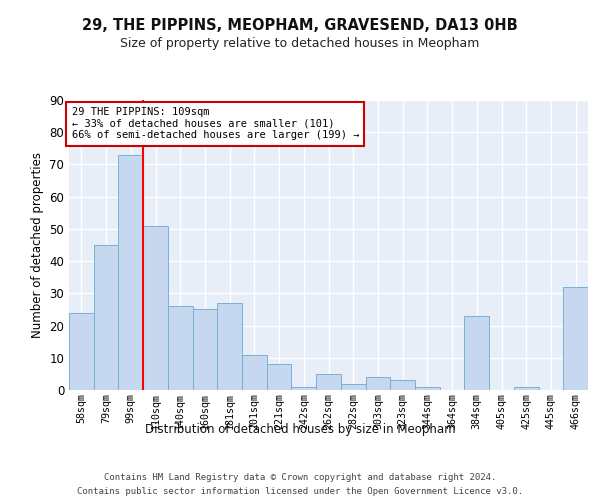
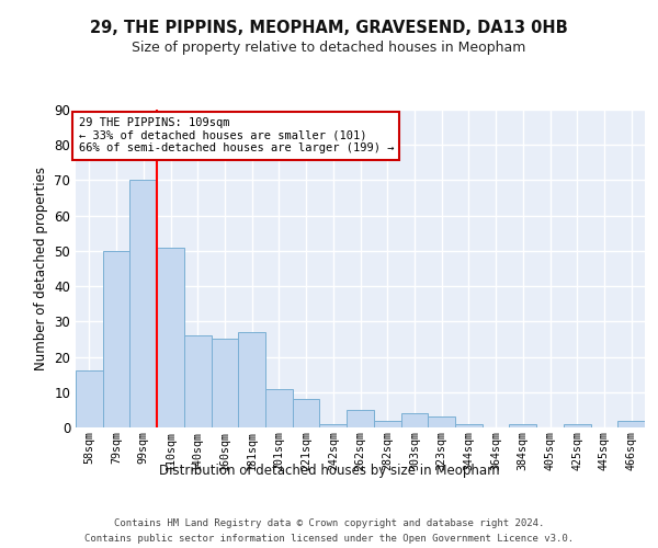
58sqm: 24 -> 16
79sqm: 45 -> 50
99sqm: 73 -> 70
384sqm: 23 -> 1
466sqm: 32 -> 2
